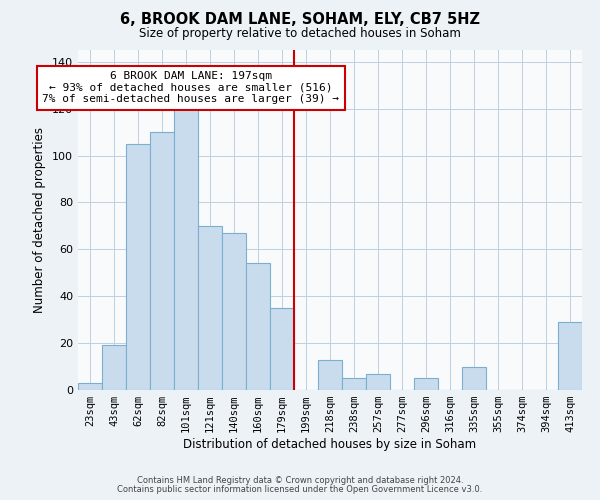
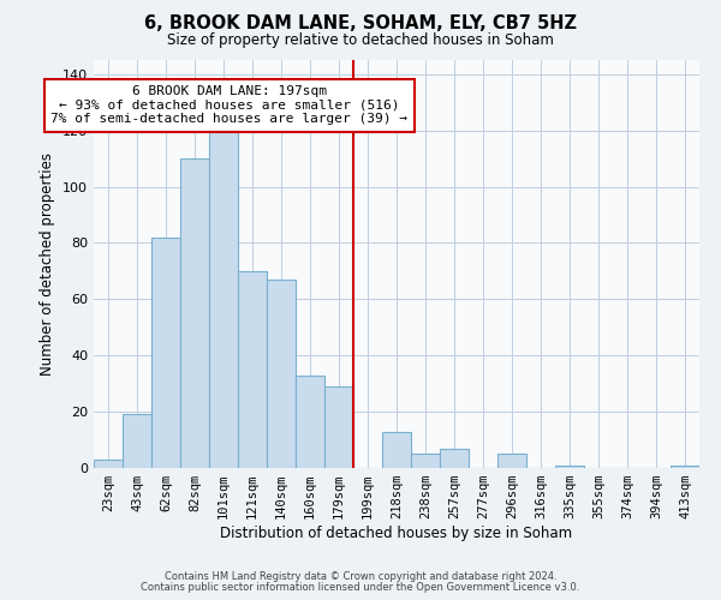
62sqm: 105 -> 82
160sqm: 54 -> 33
179sqm: 35 -> 29
335sqm: 10 -> 1
413sqm: 29 -> 1
